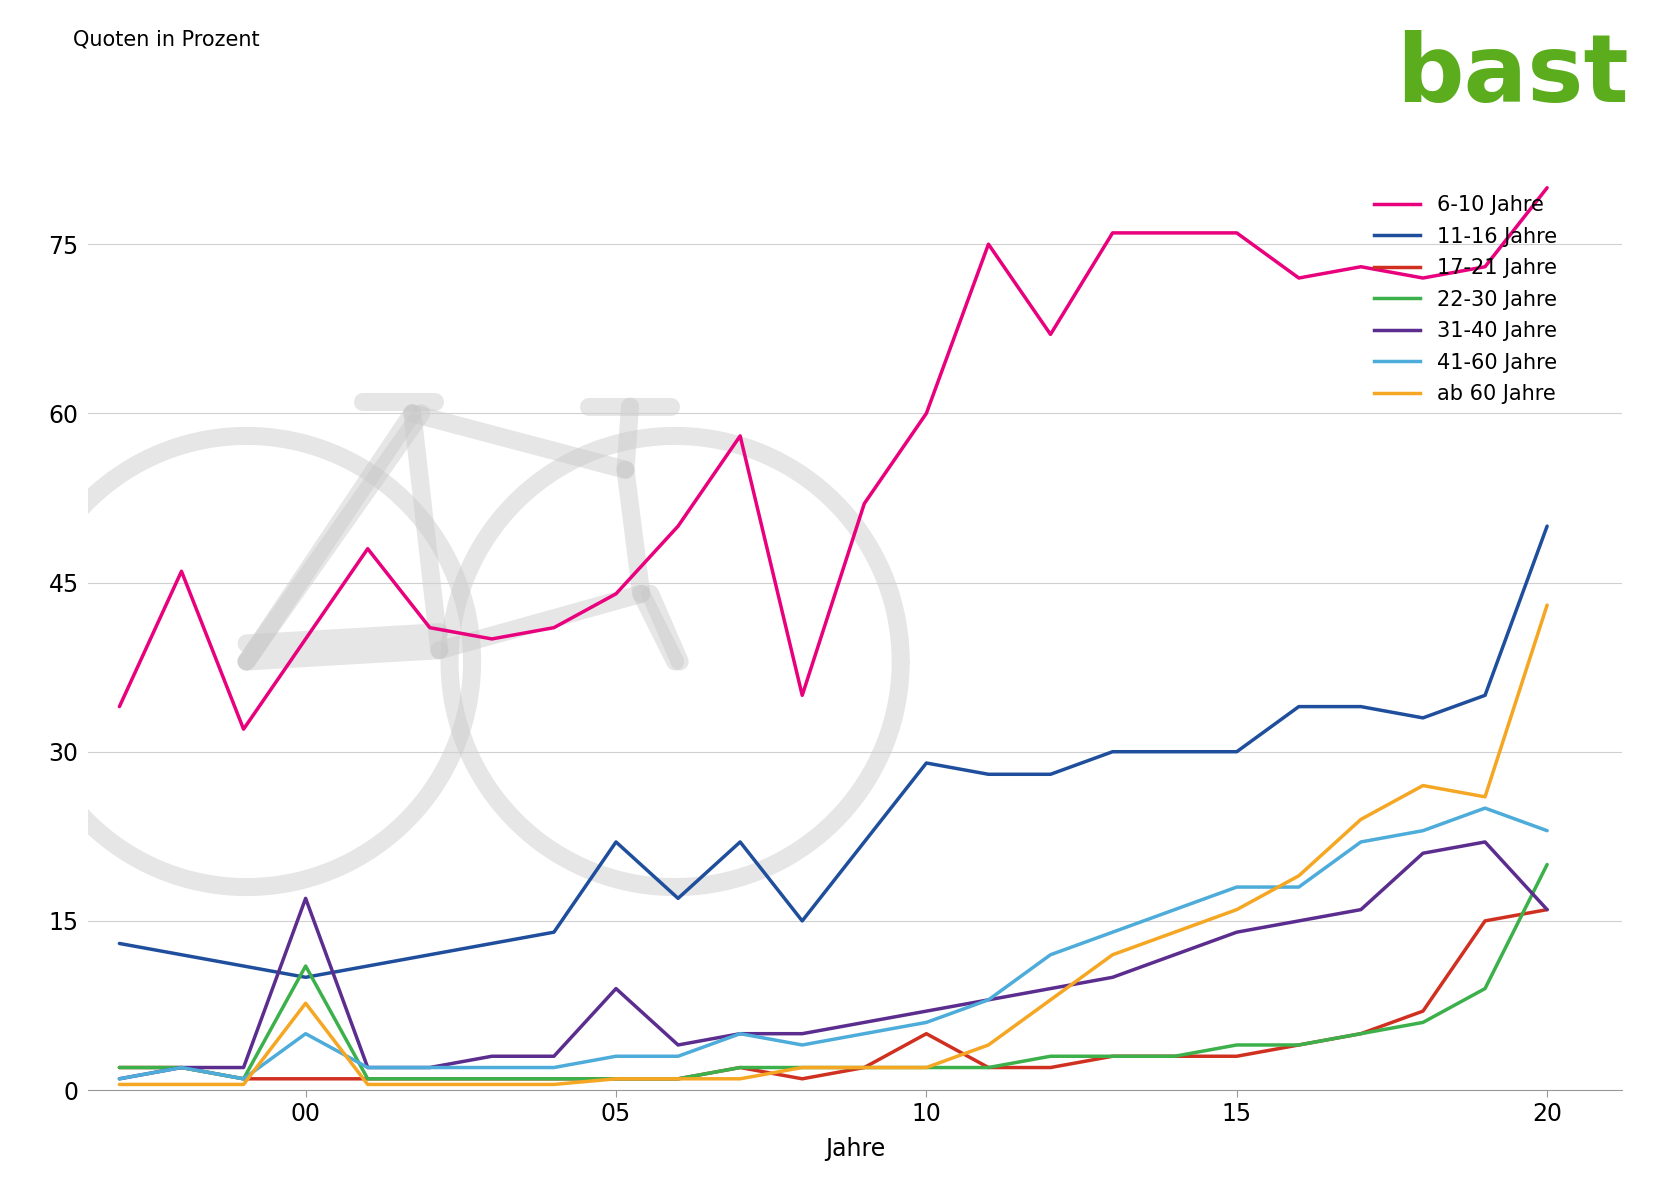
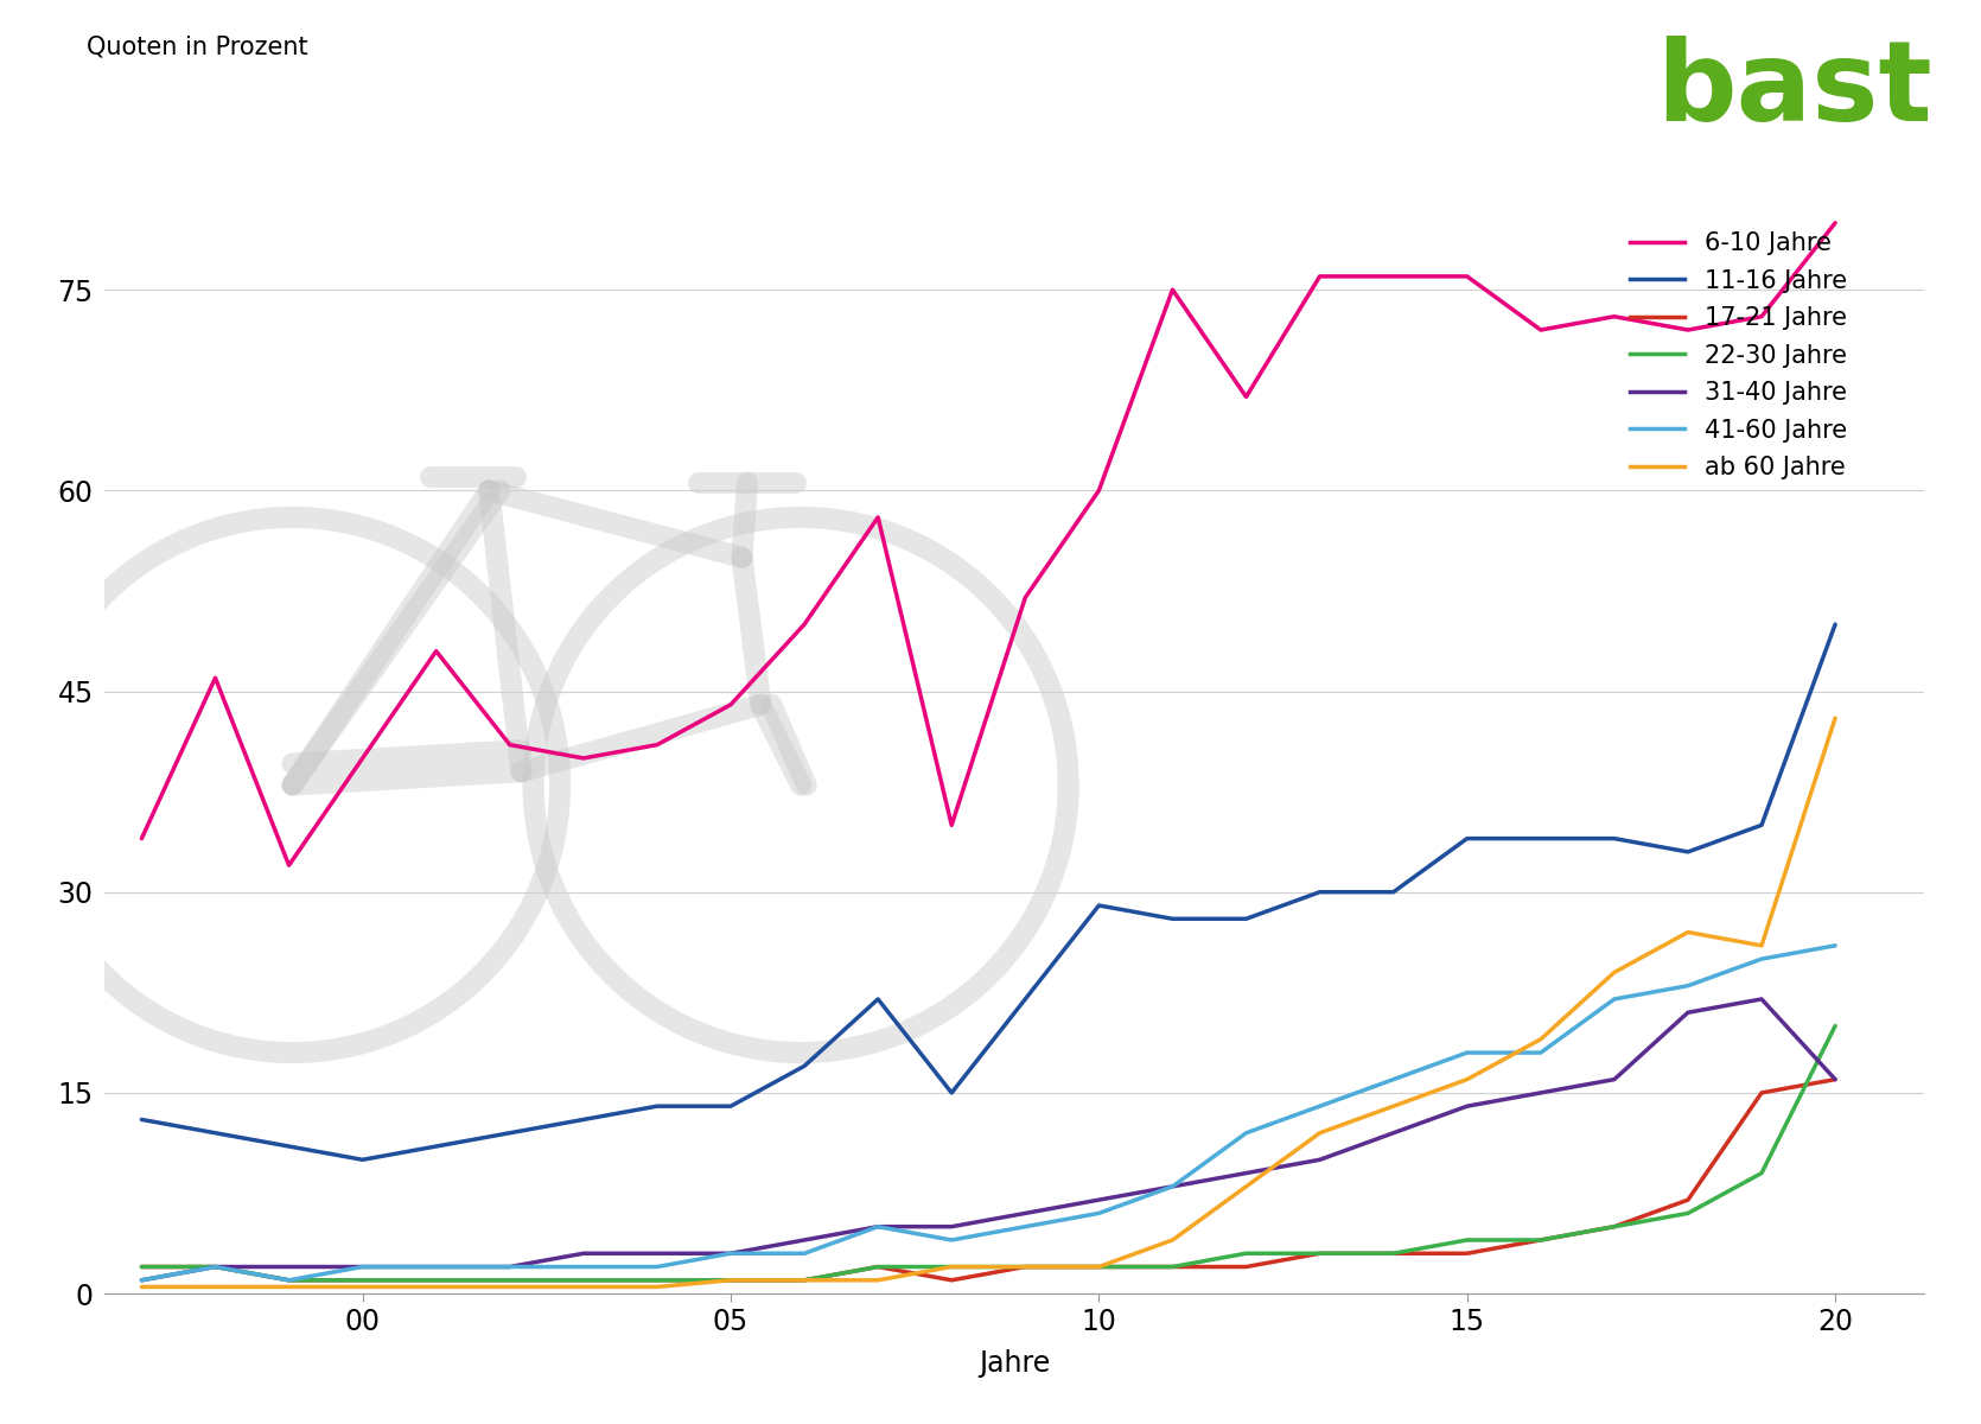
22-30 Jahre/00: 11 -> 1
31-40 Jahre/00: 17 -> 2
41-60 Jahre/00: 5 -> 2
ab 60 Jahre/00: 7.7 -> 0.5
11-16 Jahre/05: 22 -> 14
31-40 Jahre/05: 9 -> 3
17-21 Jahre/10: 5 -> 2
11-16 Jahre/15: 30 -> 34
41-60 Jahre/20: 23 -> 26
